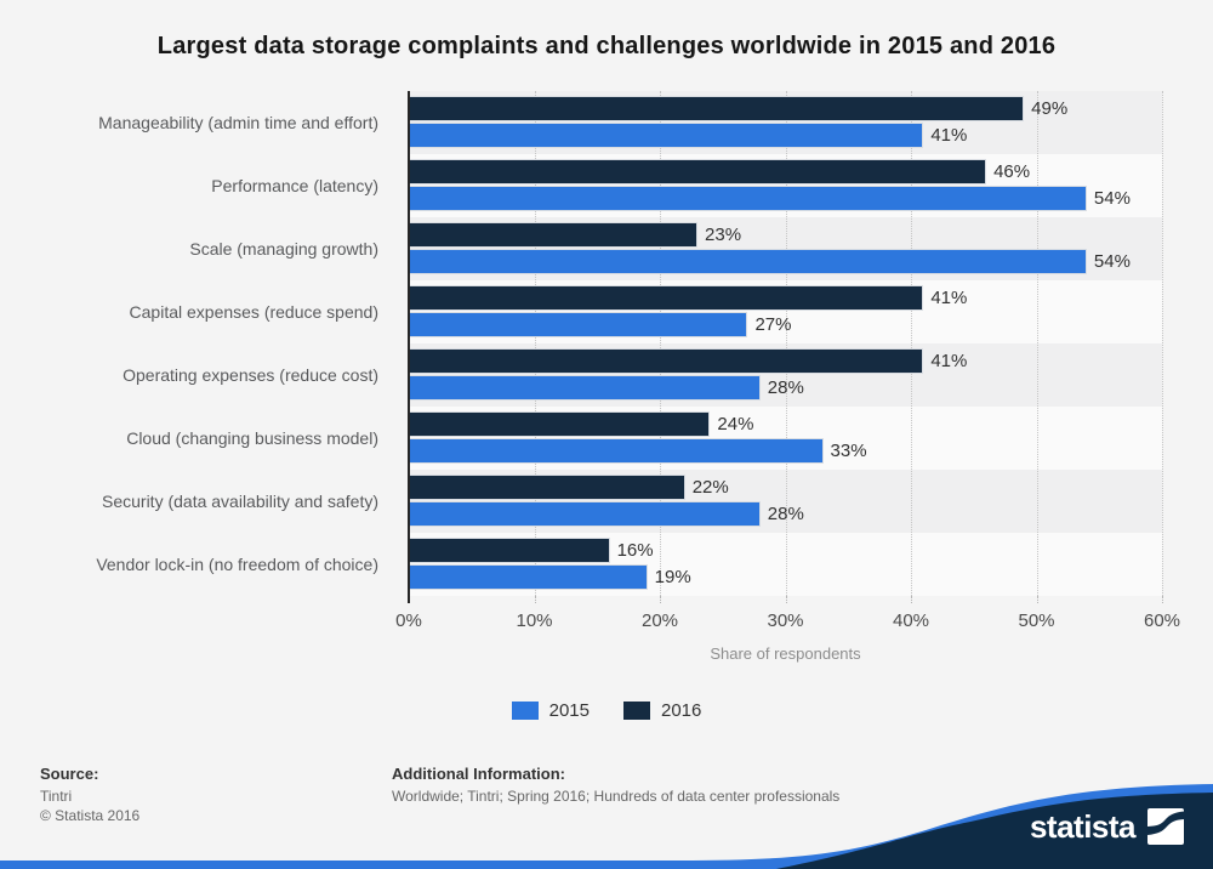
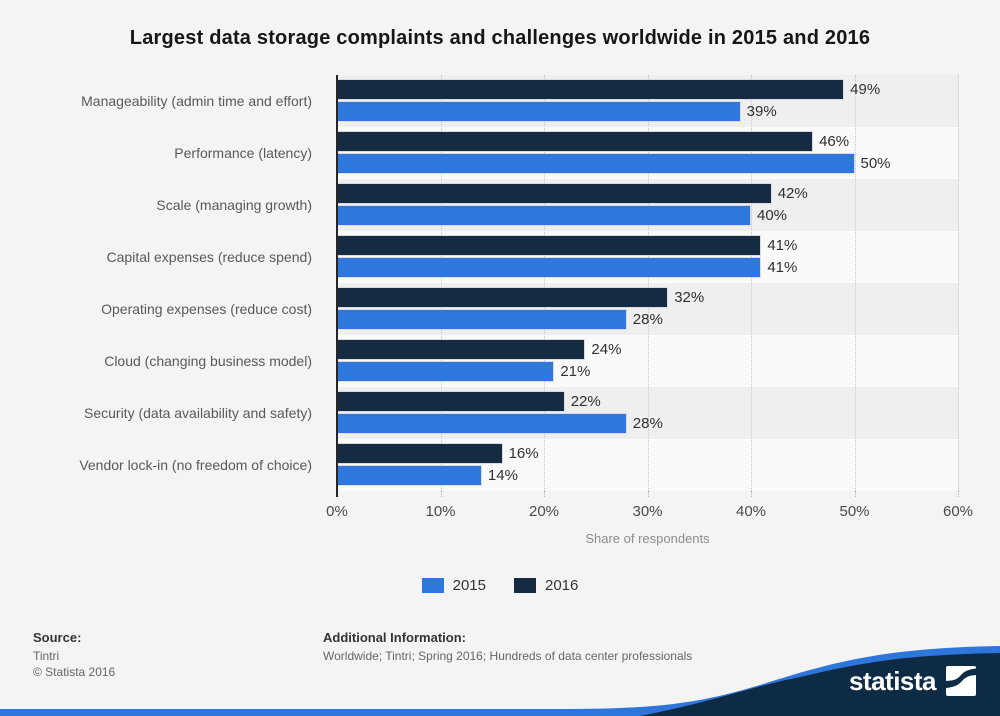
2015/Manageability (admin time and effort): 41% -> 39%
2015/Performance (latency): 54% -> 50%
2016/Scale (managing growth): 23% -> 42%
2015/Scale (managing growth): 54% -> 40%
2015/Capital expenses (reduce spend): 27% -> 41%
2016/Operating expenses (reduce cost): 41% -> 32%
2015/Cloud (changing business model): 33% -> 21%
2015/Vendor lock-in (no freedom of choice): 19% -> 14%
